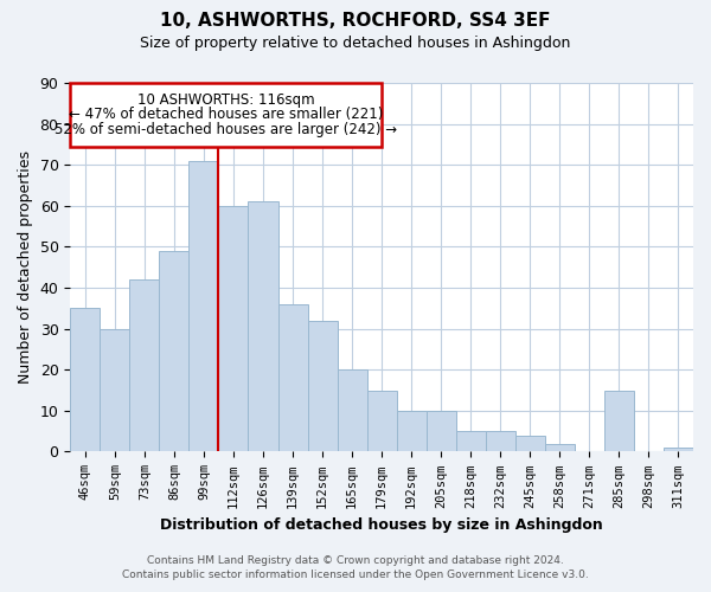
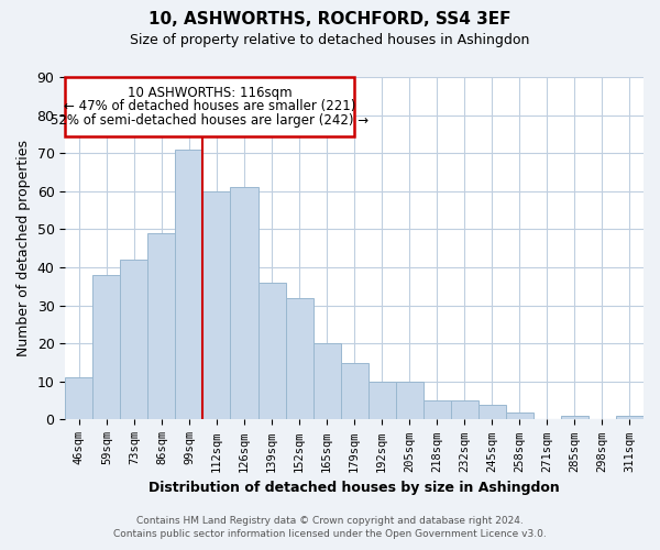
46sqm: 35 -> 11
59sqm: 30 -> 38
285sqm: 15 -> 1
